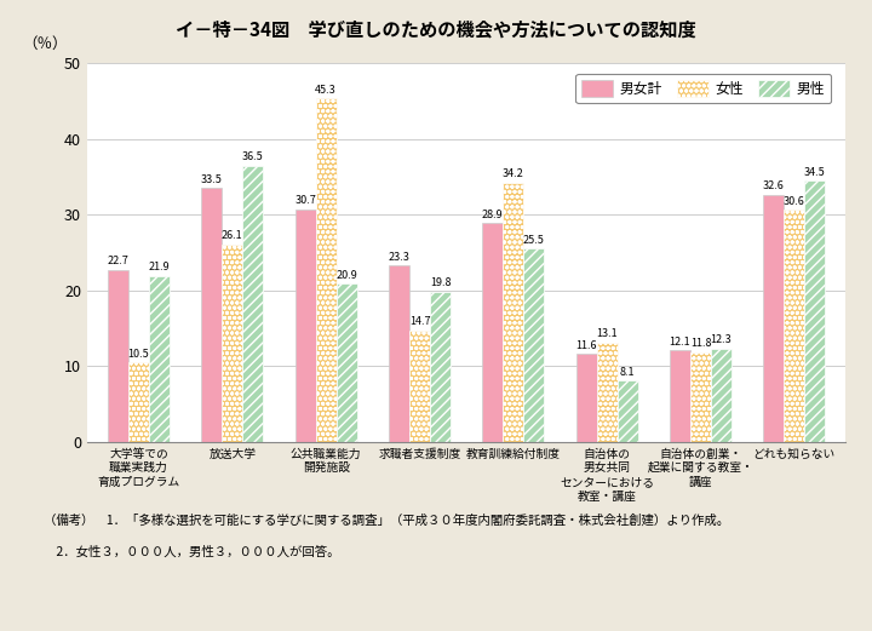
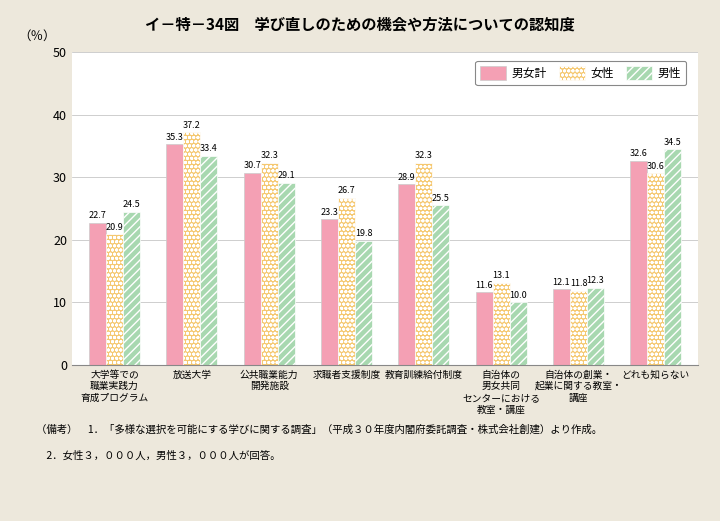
女性/大学等での 職業実践力 育成プログラム: 10.5 -> 20.9
男性/大学等での 職業実践力 育成プログラム: 21.9 -> 24.5
男女計/放送大学: 33.5 -> 35.3
女性/放送大学: 26.1 -> 37.2
男性/放送大学: 36.5 -> 33.4
女性/公共職業能力 開発施設: 45.3 -> 32.3
男性/公共職業能力 開発施設: 20.9 -> 29.1
女性/求職者支援制度: 14.7 -> 26.7
女性/教育訓練給付制度: 34.2 -> 32.3
男性/自治体の 男女共同 センターにおける 教室・講座: 8.1 -> 10.0
